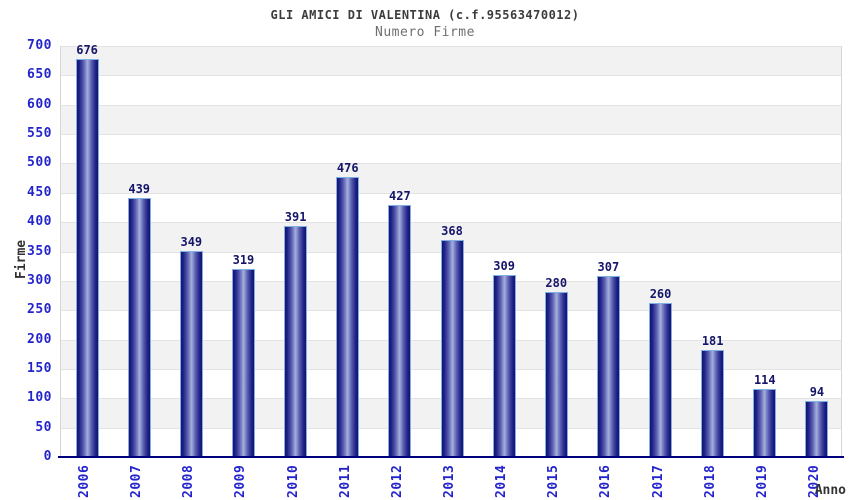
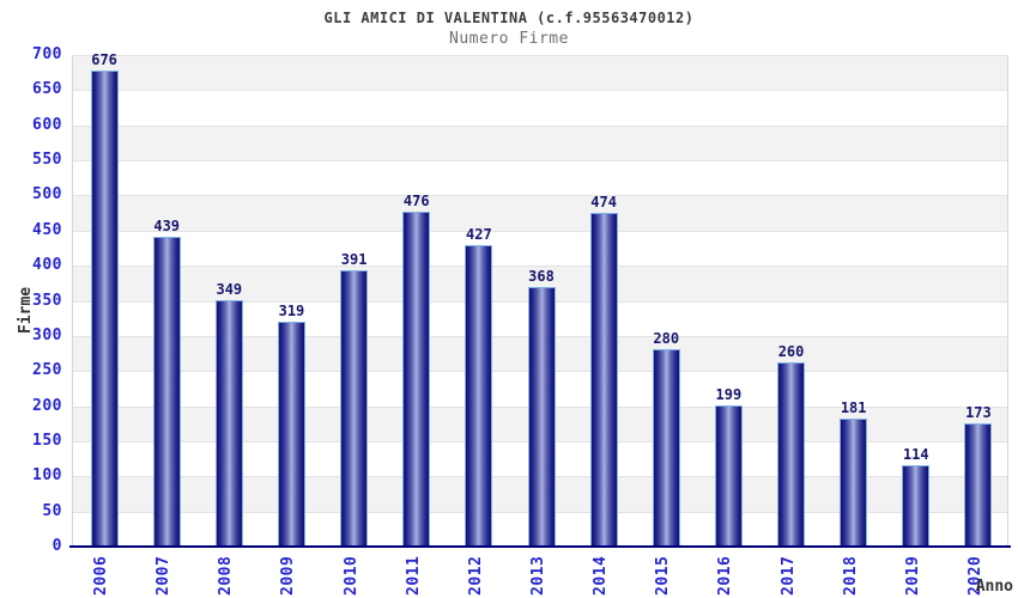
2014: 309 -> 474
2016: 307 -> 199
2020: 94 -> 173
